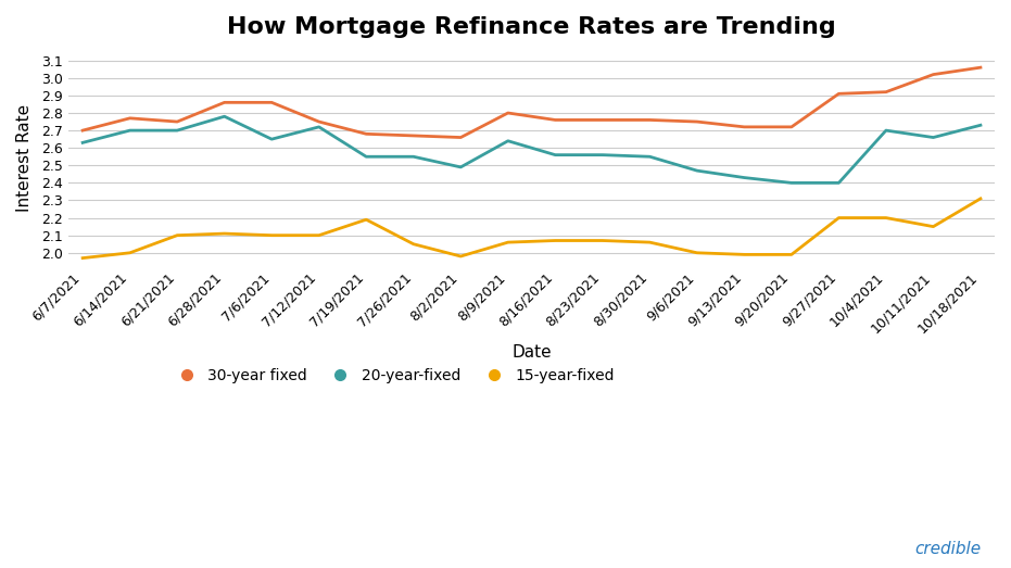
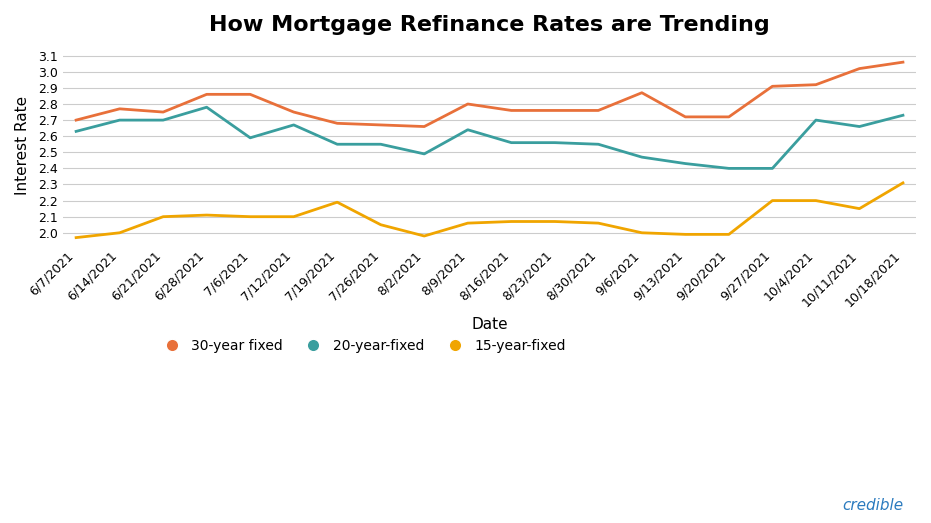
20-year-fixed/7/6/2021: 2.65 -> 2.59
20-year-fixed/7/12/2021: 2.72 -> 2.67
30-year fixed/9/6/2021: 2.75 -> 2.87
